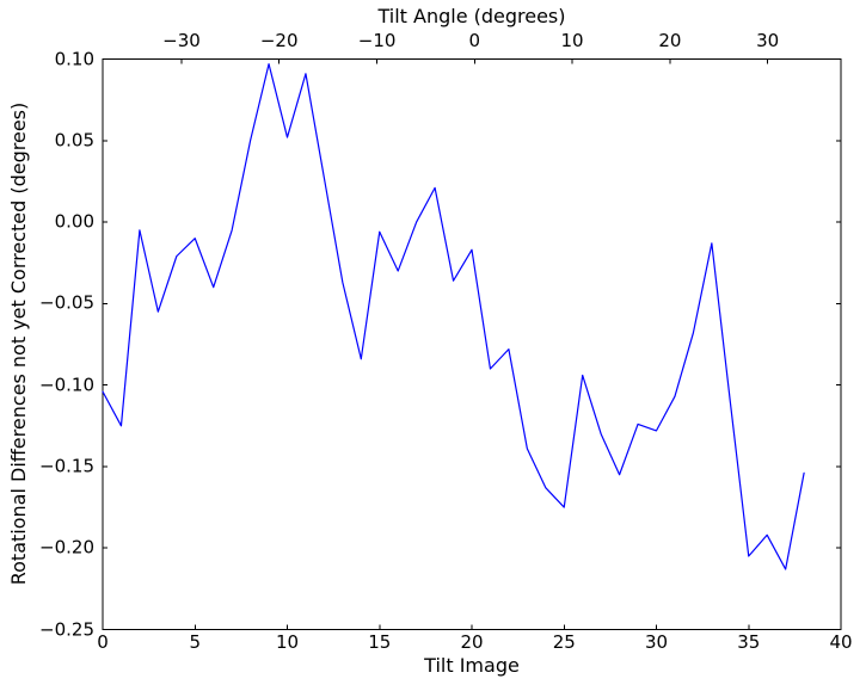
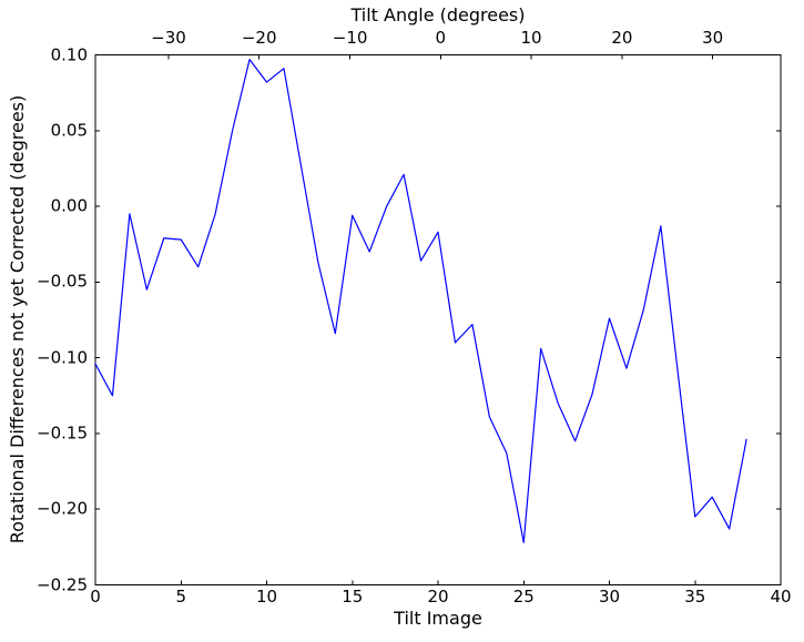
5: -0.010 -> -0.022
10: 0.052 -> 0.082
25: -0.175 -> -0.222
30: -0.128 -> -0.074
